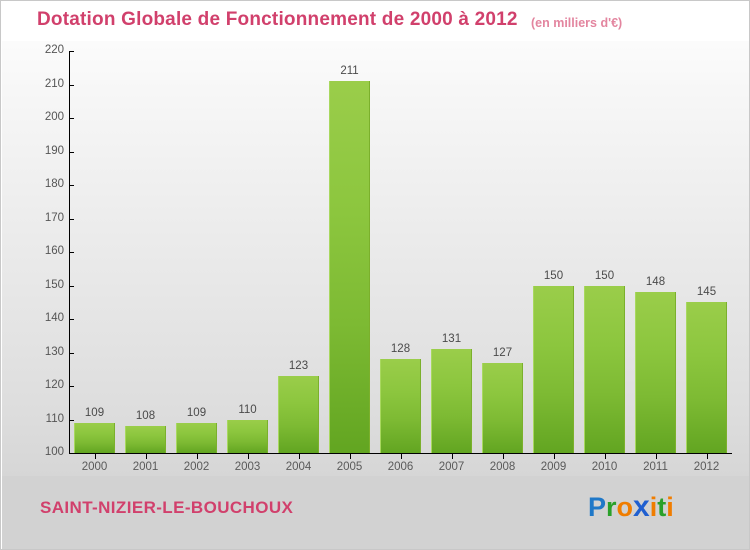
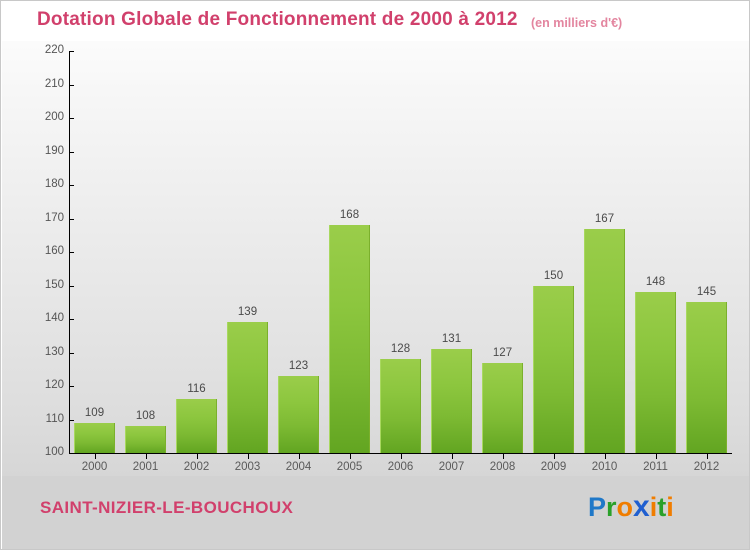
2002: 109 -> 116
2003: 110 -> 139
2005: 211 -> 168
2010: 150 -> 167
